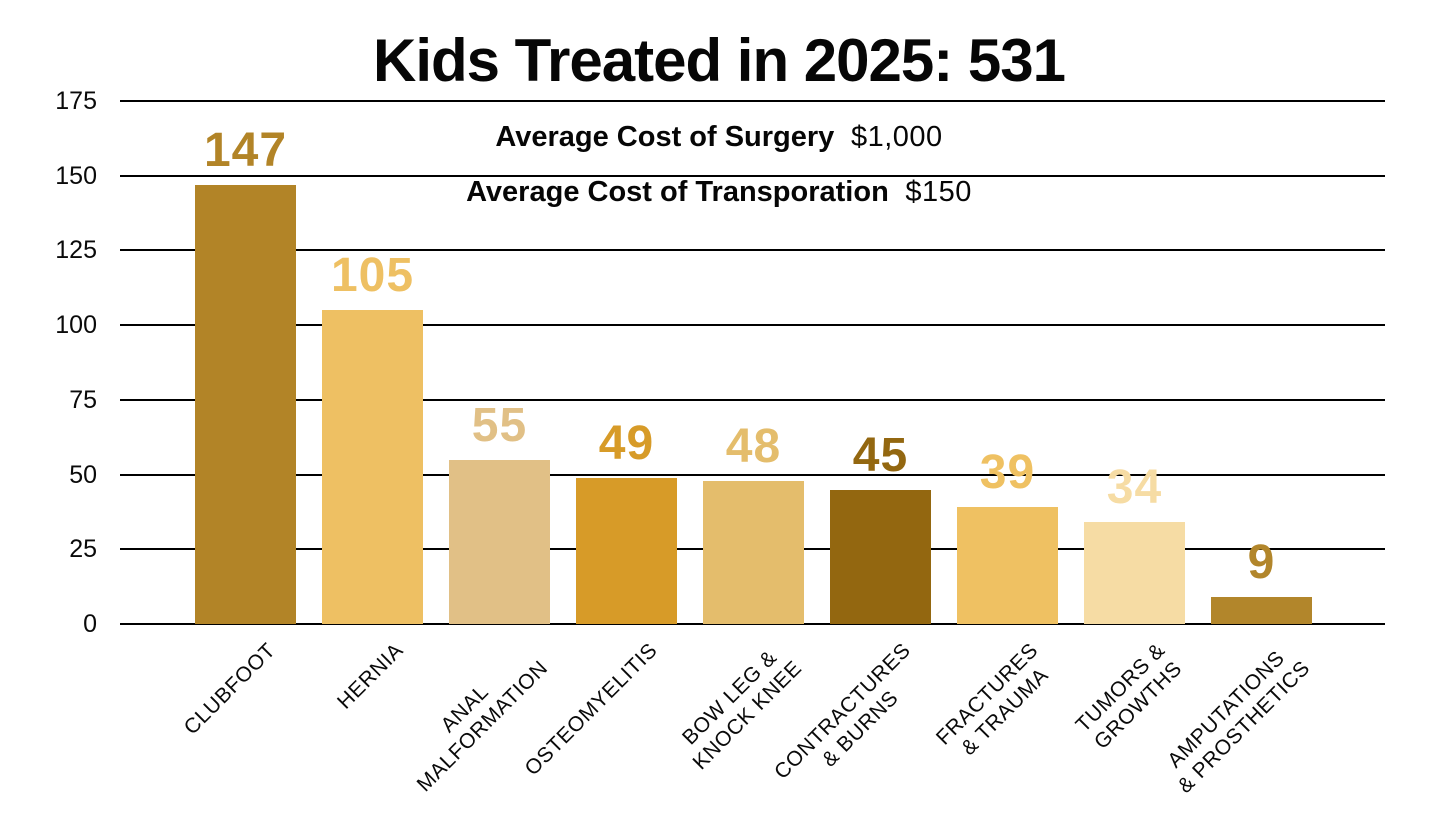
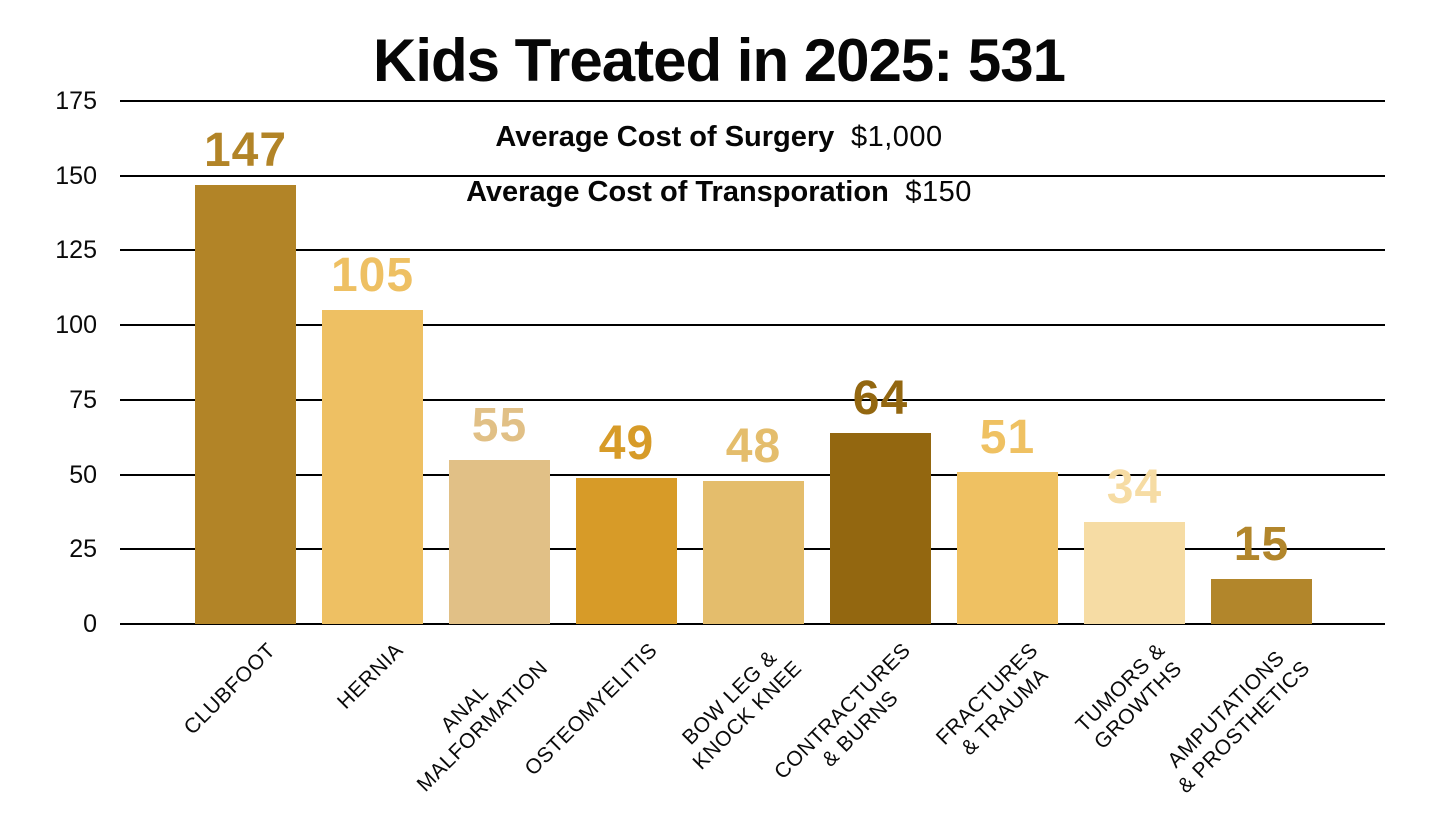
CONTRACTURES & BURNS: 45 -> 64
FRACTURES & TRAUMA: 39 -> 51
AMPUTATIONS & PROSTHETICS: 9 -> 15
